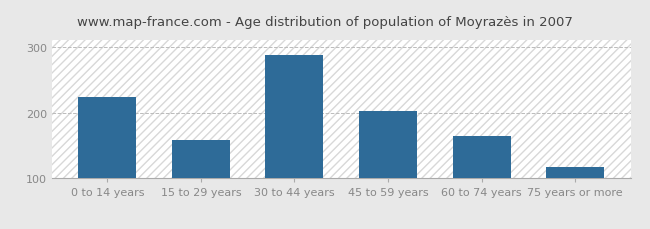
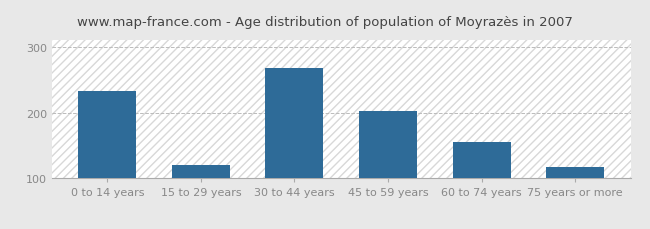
0 to 14 years: 224 -> 233
15 to 29 years: 158 -> 120
30 to 44 years: 288 -> 268
60 to 74 years: 164 -> 155
